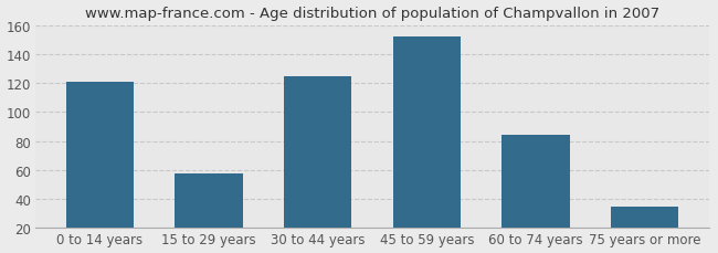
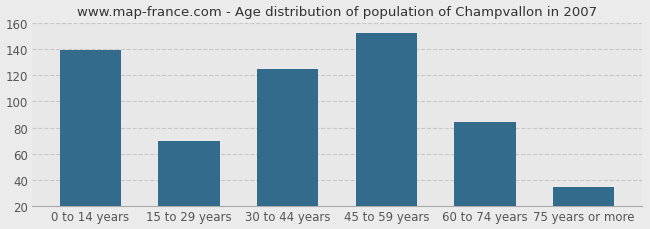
0 to 14 years: 121 -> 139
15 to 29 years: 58 -> 70
